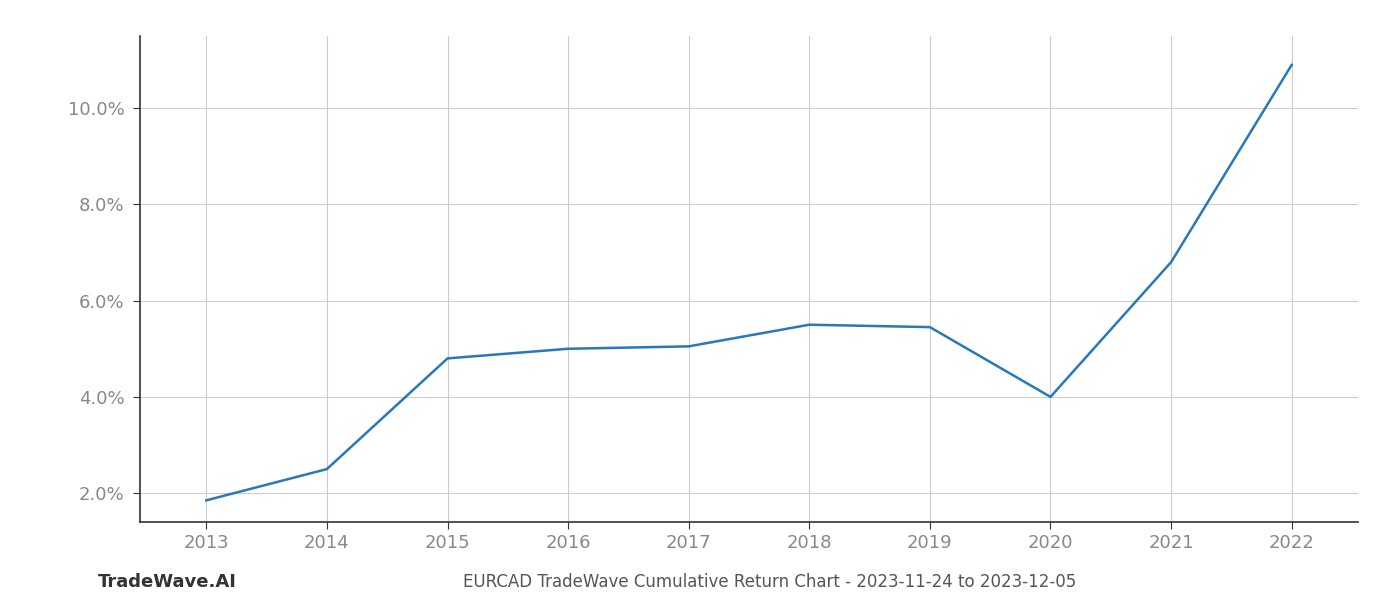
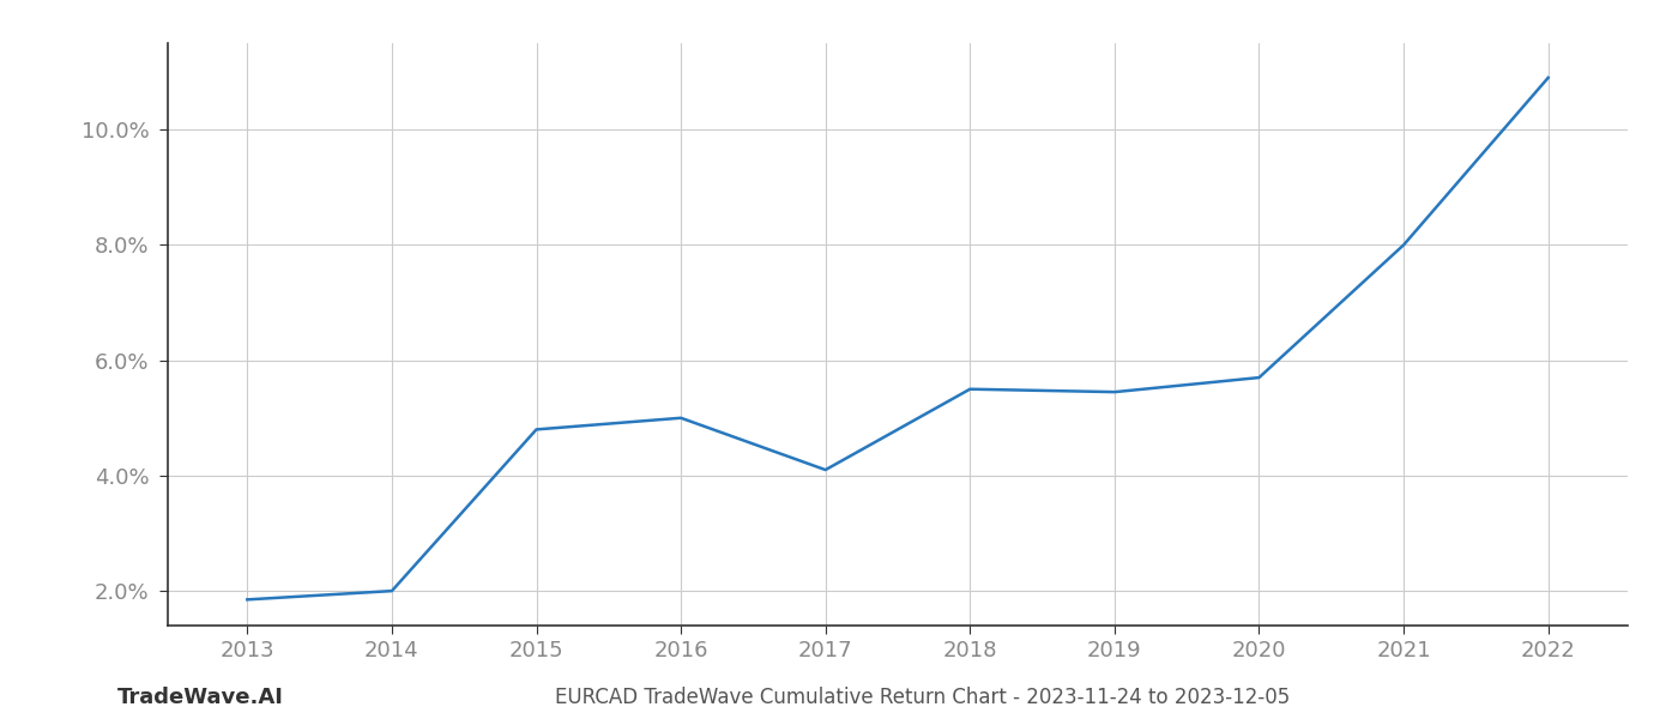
2014: 2.50% -> 2.00%
2017: 5.05% -> 4.10%
2020: 4.00% -> 5.70%
2021: 6.80% -> 8.00%
